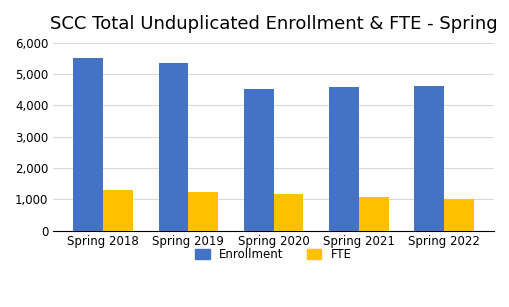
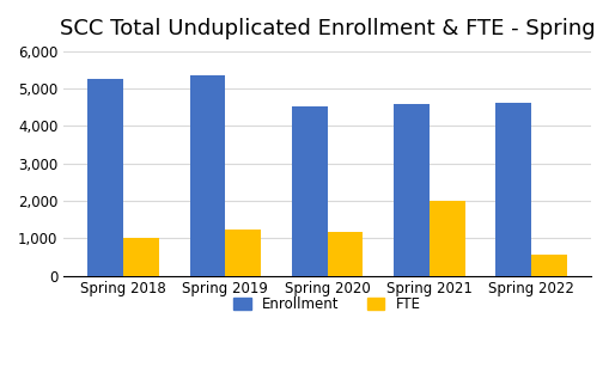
Enrollment/Spring 2018: 5,510 -> 5,250
FTE/Spring 2018: 1,310 -> 1,000
FTE/Spring 2021: 1,080 -> 2,000
FTE/Spring 2022: 1,010 -> 550
